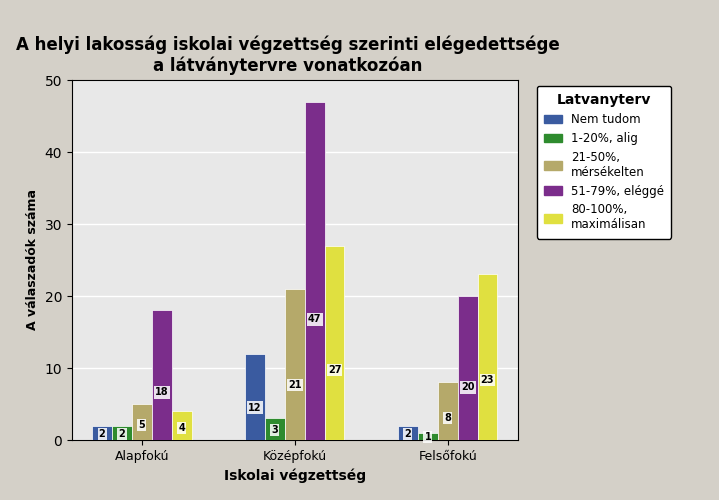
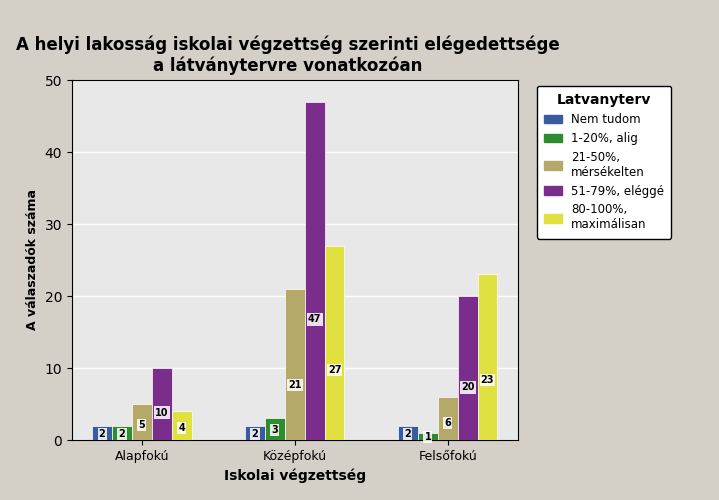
51-79%, eléggé/Alapfokú: 18 -> 10
Nem tudom/Középfokú: 12 -> 2
21-50%, mérsékelten/Felsőfokú: 8 -> 6
